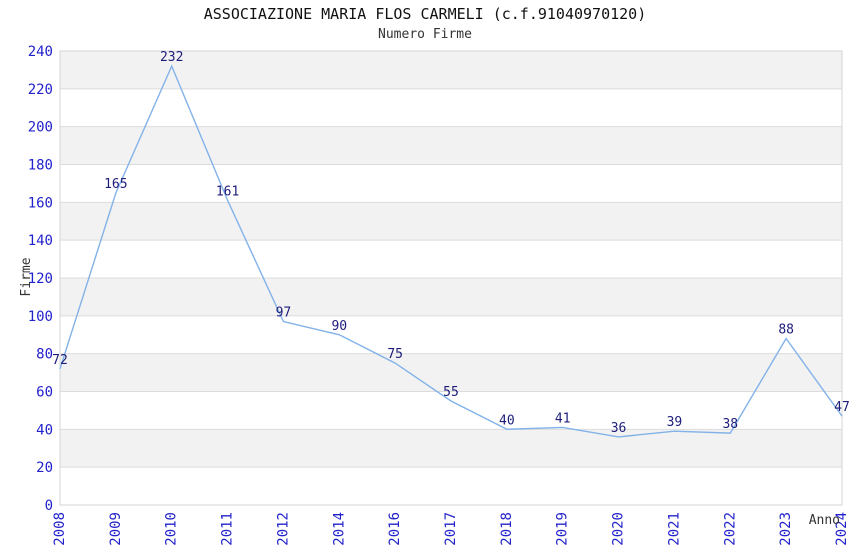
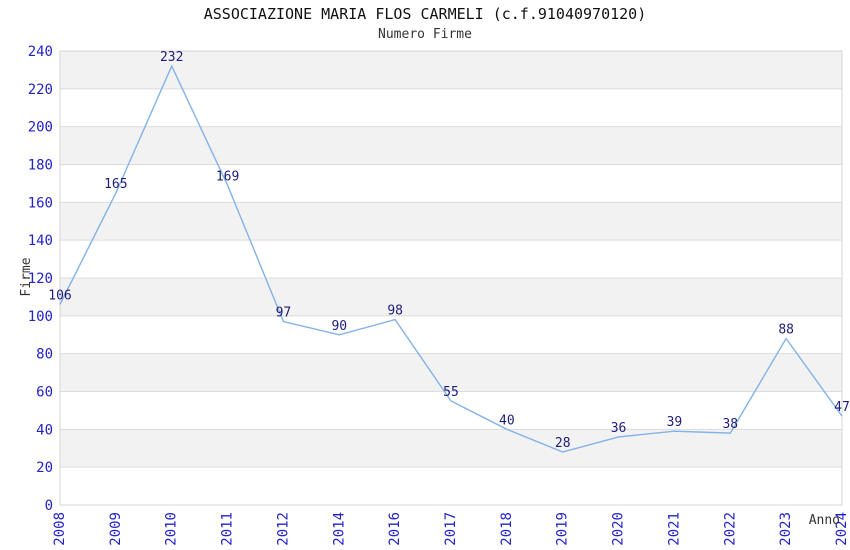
2008: 72 -> 106
2011: 161 -> 169
2016: 75 -> 98
2019: 41 -> 28
